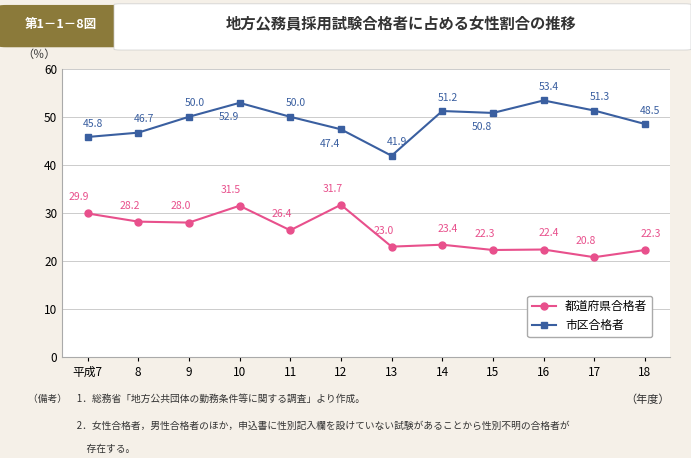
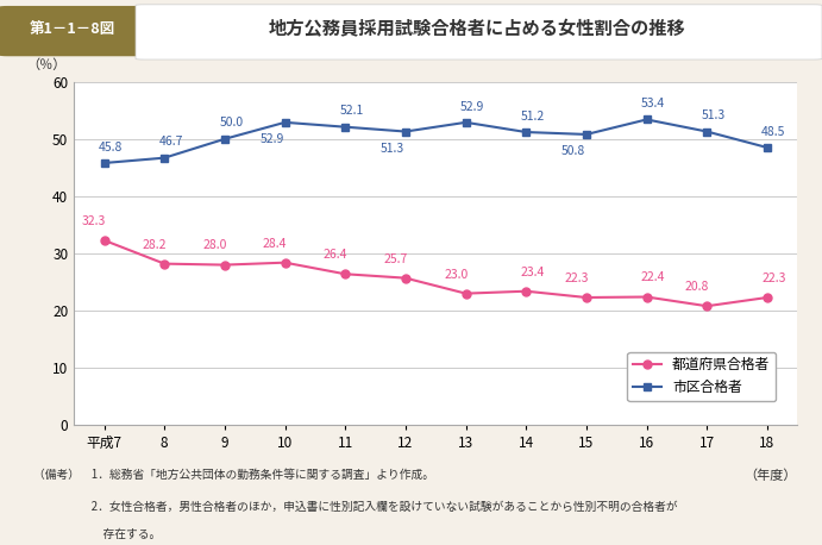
都道府県合格者/平成7: 29.9 -> 32.3
都道府県合格者/10: 31.5 -> 28.4
市区合格者/11: 50.0 -> 52.1
都道府県合格者/12: 31.7 -> 25.7
市区合格者/12: 47.4 -> 51.3
市区合格者/13: 41.9 -> 52.9
